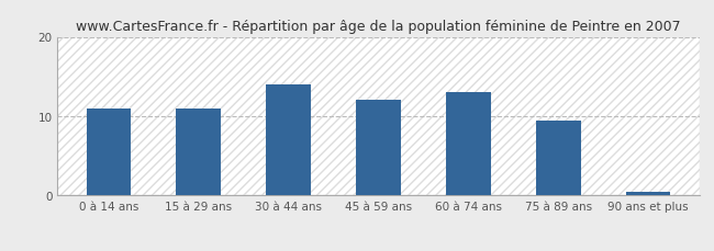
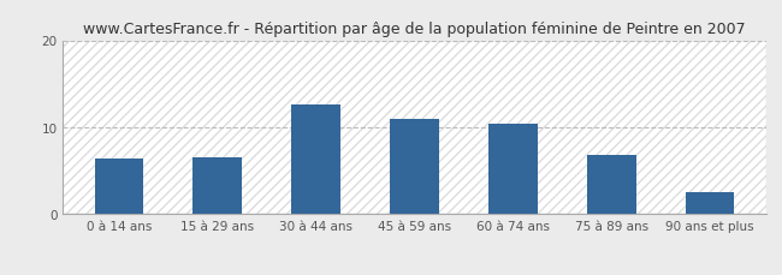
0 à 14 ans: 11.0 -> 6.4
15 à 29 ans: 11.0 -> 6.6
30 à 44 ans: 14.0 -> 12.6
45 à 59 ans: 12.0 -> 11.0
60 à 74 ans: 13.0 -> 10.4
75 à 89 ans: 9.5 -> 6.8
90 ans et plus: 0.5 -> 2.6
